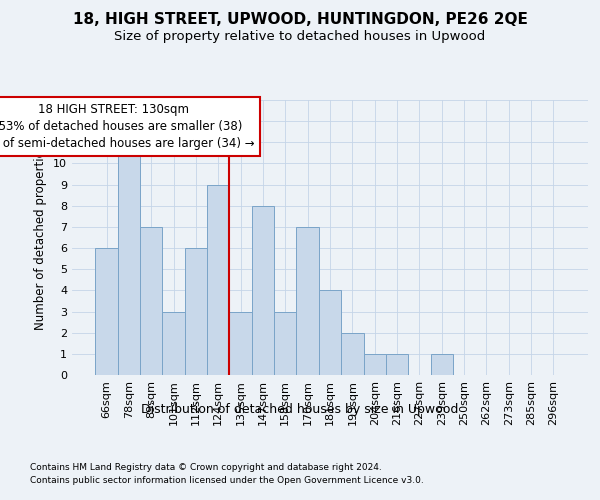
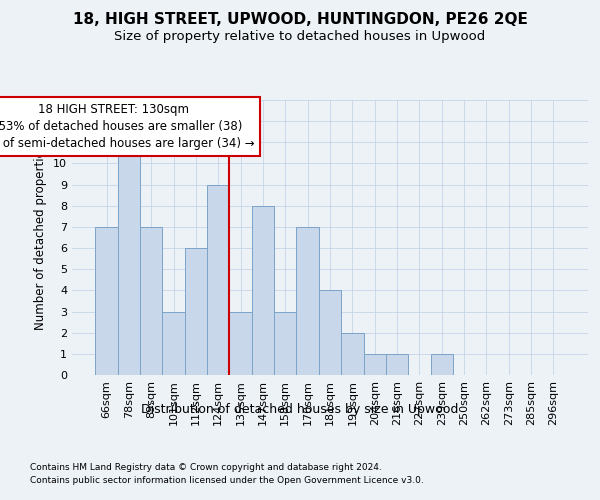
66sqm: 6 -> 7
